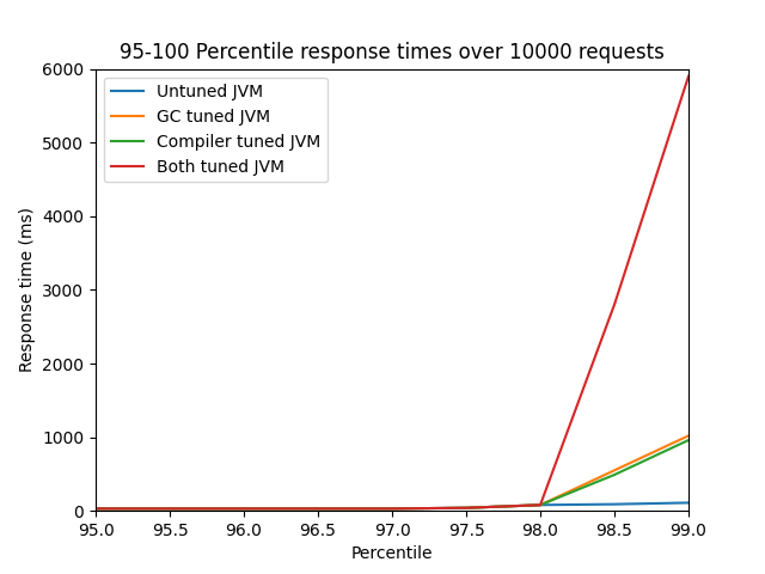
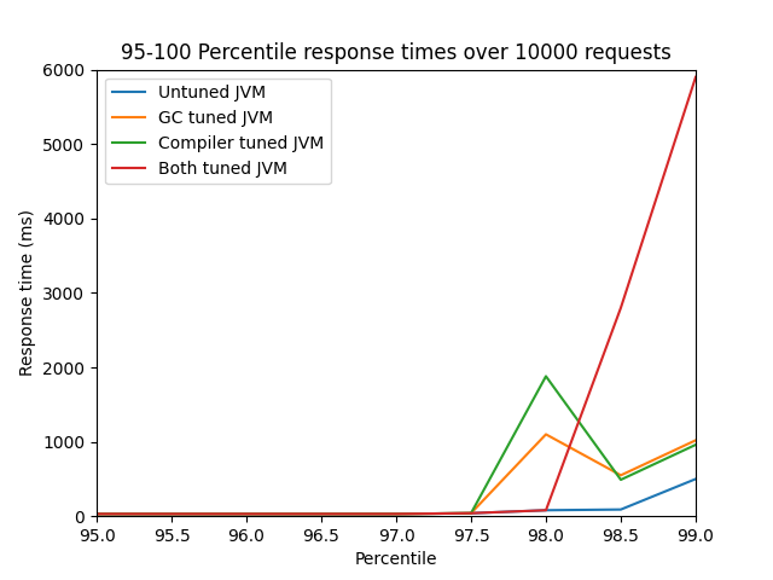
GC tuned JVM/98.0: 80 -> 1100
Compiler tuned JVM/98.0: 80 -> 1880
Untuned JVM/99.0: 110 -> 500
